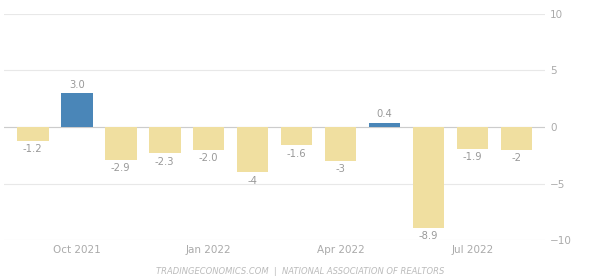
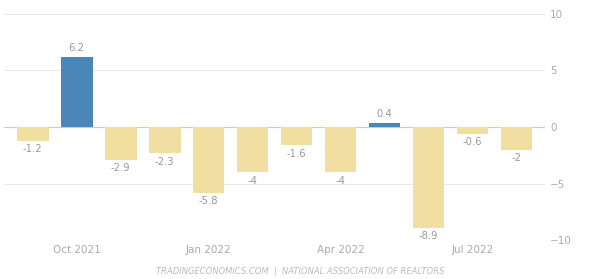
Oct 2021: 3.0 -> 6.2
Jan 2022: -2.0 -> -5.8
Apr 2022: -3 -> -4
Jul 2022: -1.9 -> -0.6
